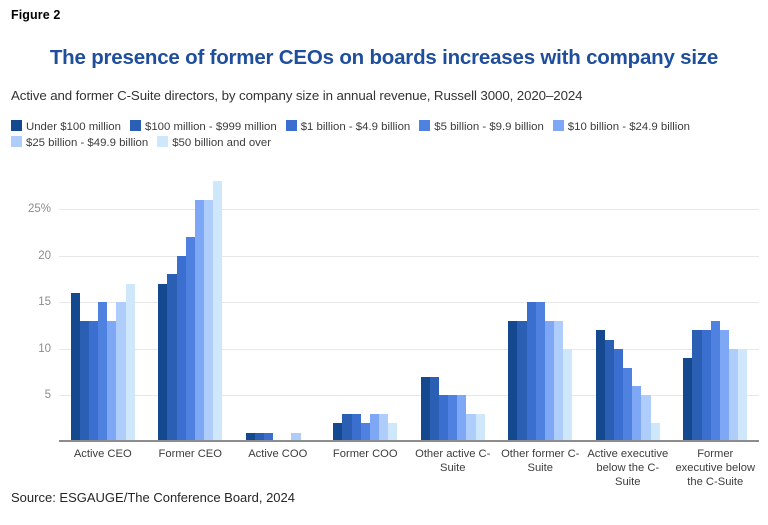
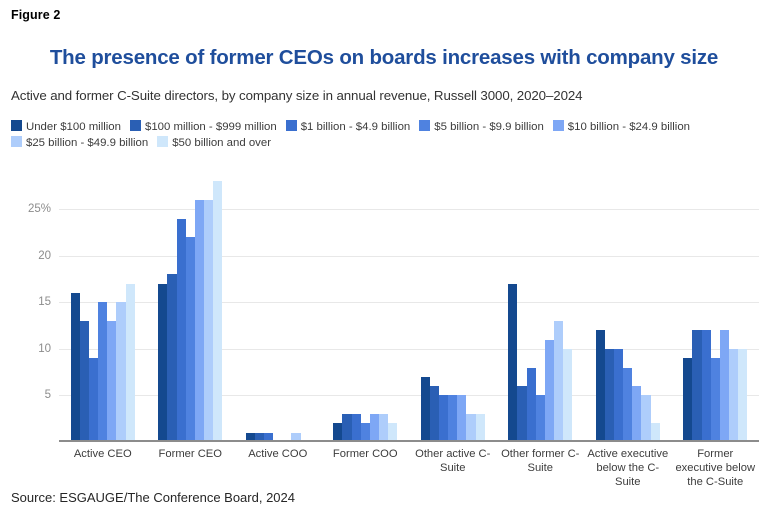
$1 billion - $4.9 billion/Active CEO: 13% -> 9%
$1 billion - $4.9 billion/Former CEO: 20% -> 24%
$100 million - $999 million/Other active C-Suite: 7% -> 6%
Under $100 million/Other former C-Suite: 13% -> 17%
$100 million - $999 million/Other former C-Suite: 13% -> 6%
$1 billion - $4.9 billion/Other former C-Suite: 15% -> 8%
$5 billion - $9.9 billion/Other former C-Suite: 15% -> 5%
$10 billion - $24.9 billion/Other former C-Suite: 13% -> 11%
$100 million - $999 million/Active executive below the C-Suite: 11% -> 10%
$5 billion - $9.9 billion/Former executive below the C-Suite: 13% -> 9%
